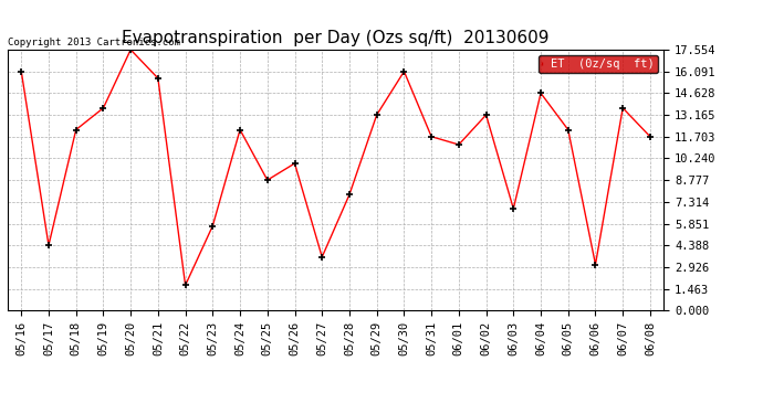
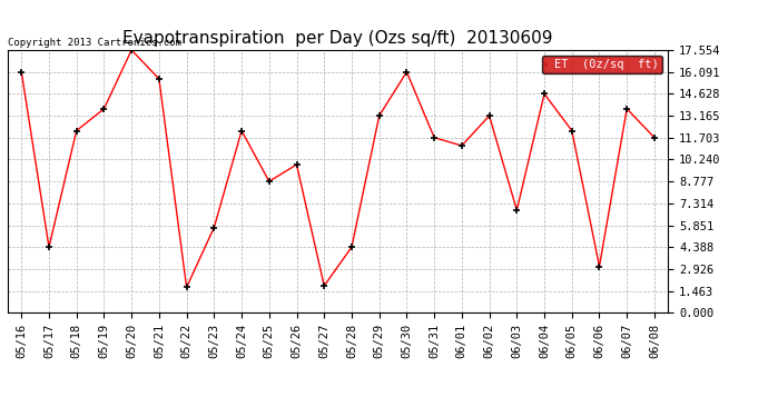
05/27: 3.6 -> 1.8
05/28: 7.8 -> 4.4
